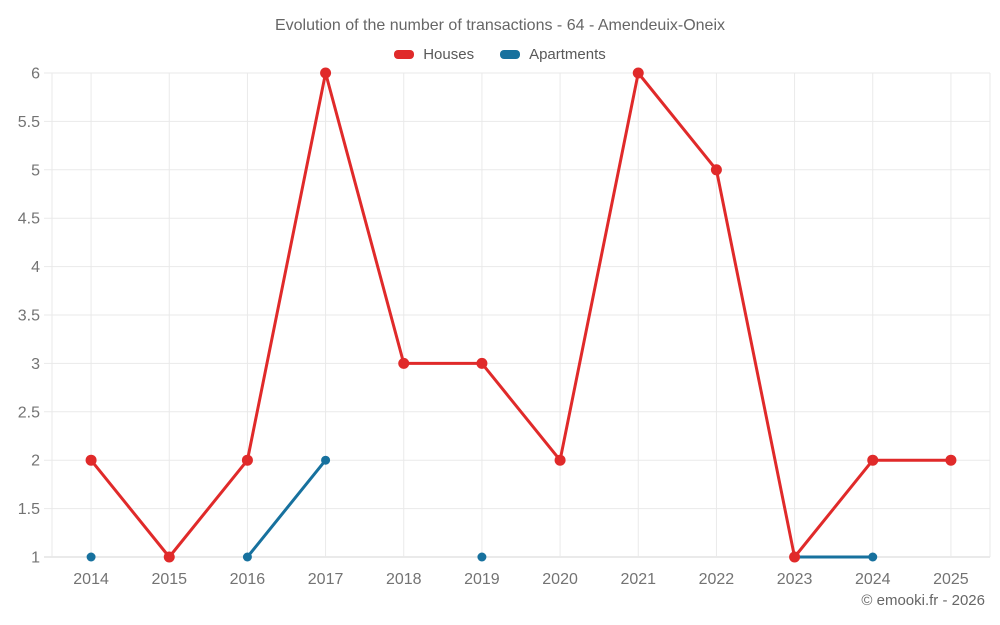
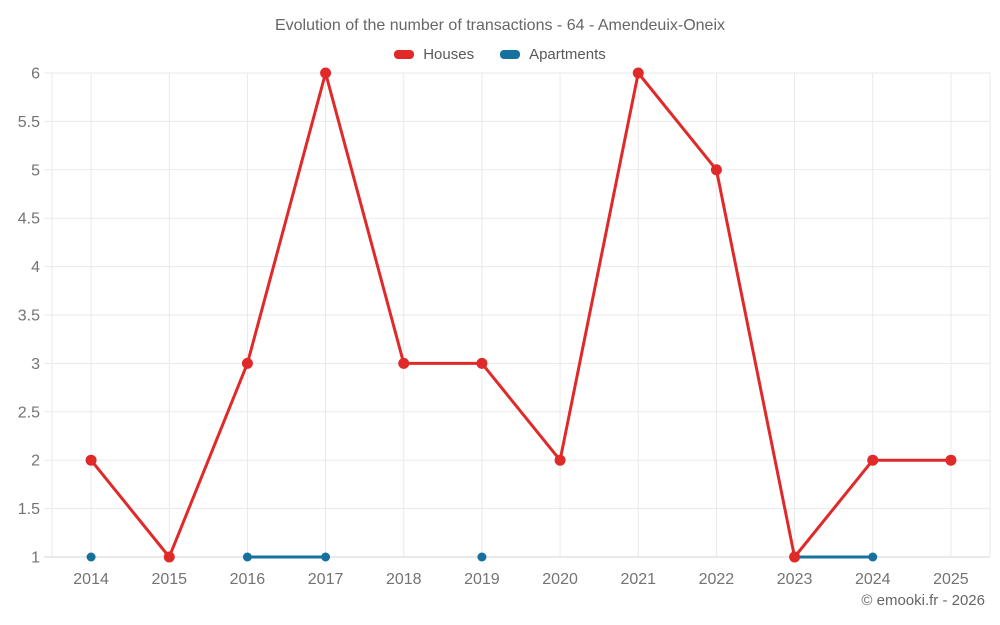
Houses/2016: 2 -> 3
Apartments/2017: 2 -> 1
